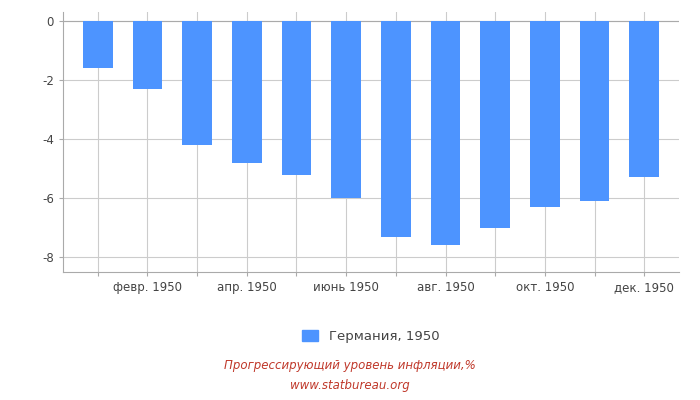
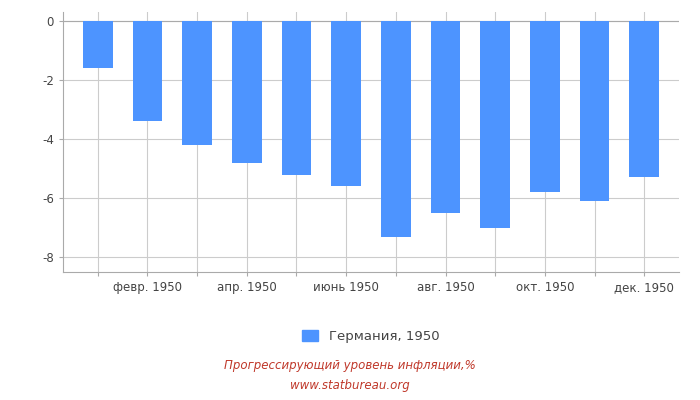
февр. 1950: -2.3 -> -3.4
июнь 1950: -6.0 -> -5.6
авг. 1950: -7.6 -> -6.5
окт. 1950: -6.3 -> -5.8
